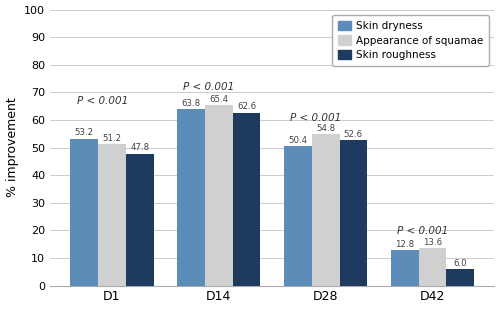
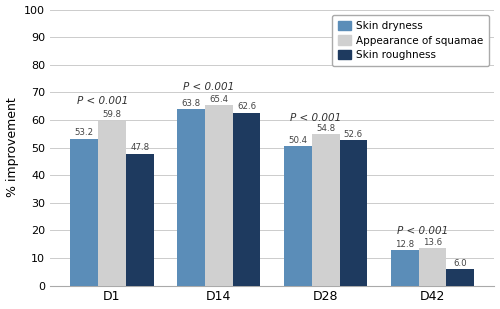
Appearance of squamae/D1: 51.2 -> 59.8
